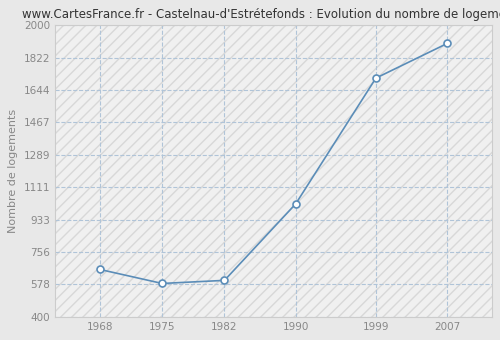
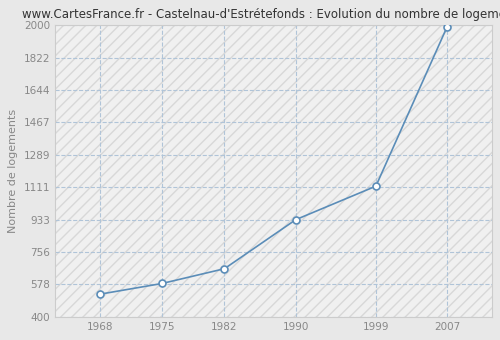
1968: 660 -> 520
1982: 600 -> 660
1990: 1020 -> 930
1999: 1710 -> 1120
2007: 1900 -> 1990
